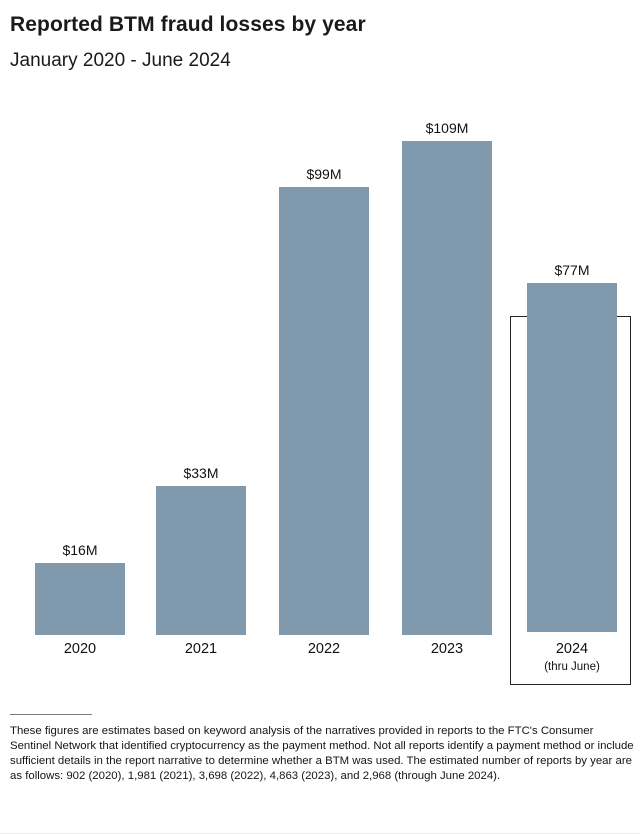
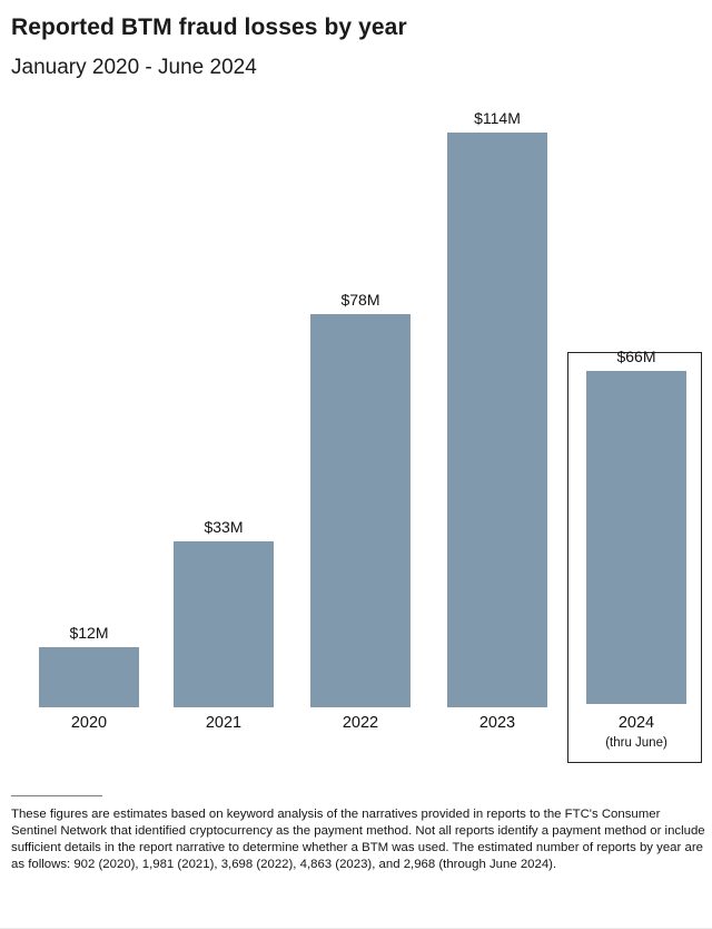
2020: $16M -> $12M
2022: $99M -> $78M
2023: $109M -> $114M
2024: $77M -> $66M
